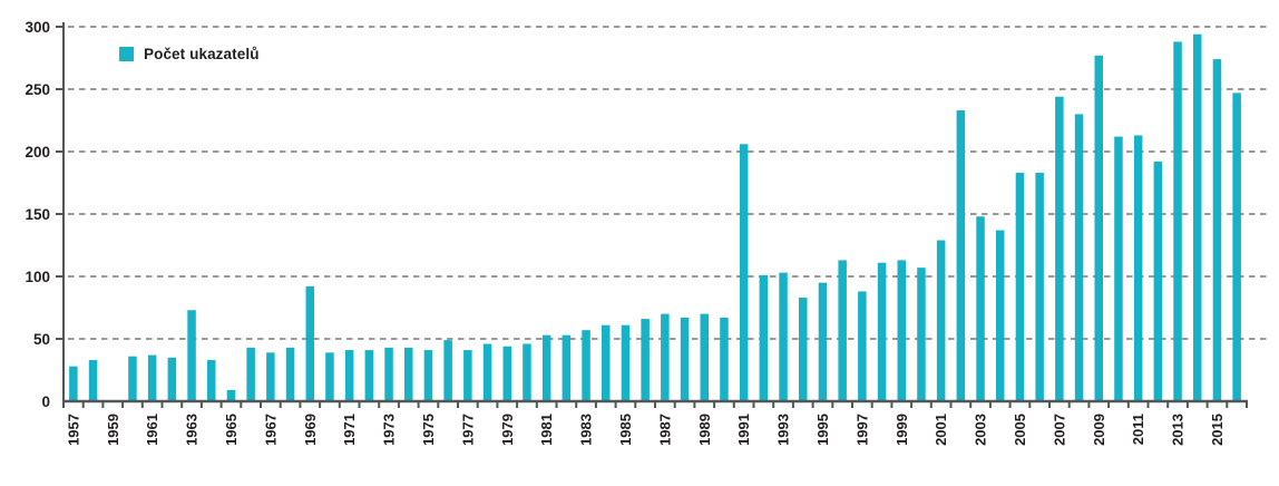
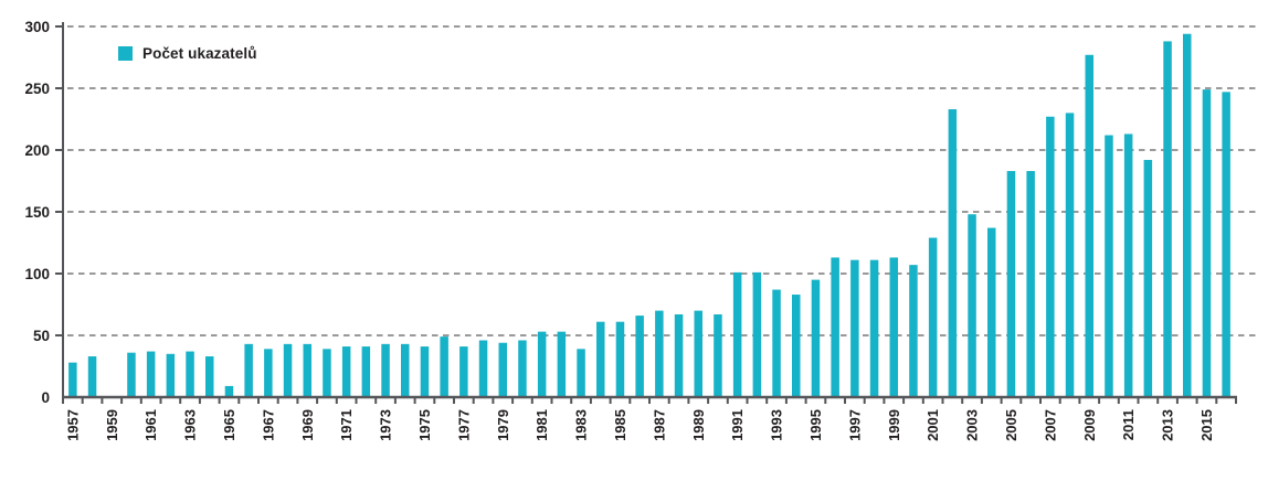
1963: 73 -> 37
1969: 92 -> 43
1983: 57 -> 39
1991: 206 -> 101
1993: 103 -> 87
1997: 88 -> 111
2007: 244 -> 227
2015: 274 -> 249
